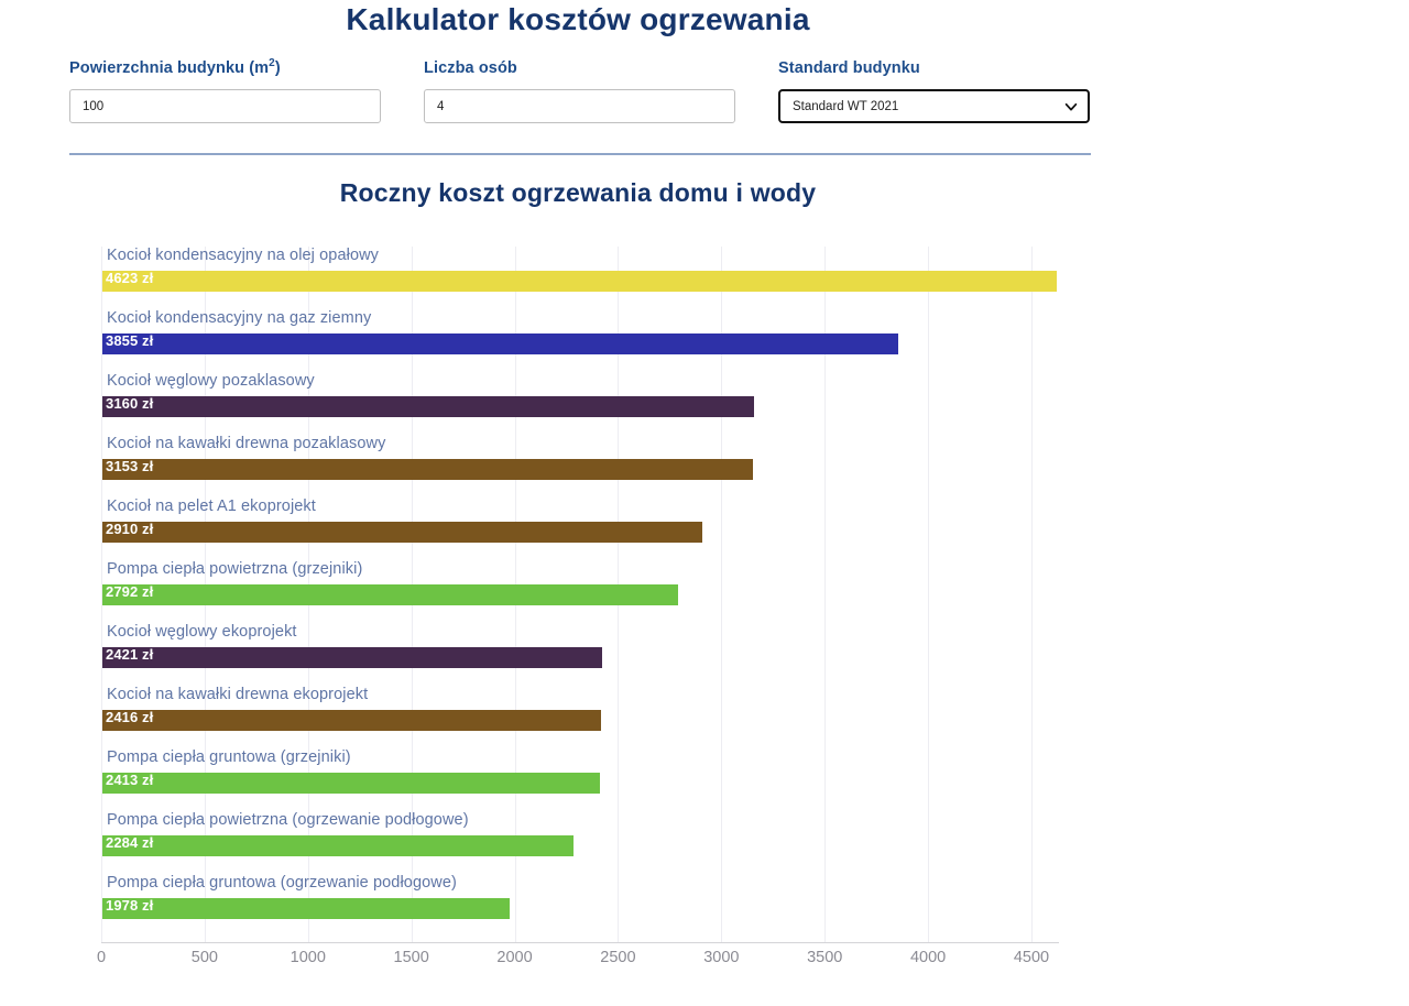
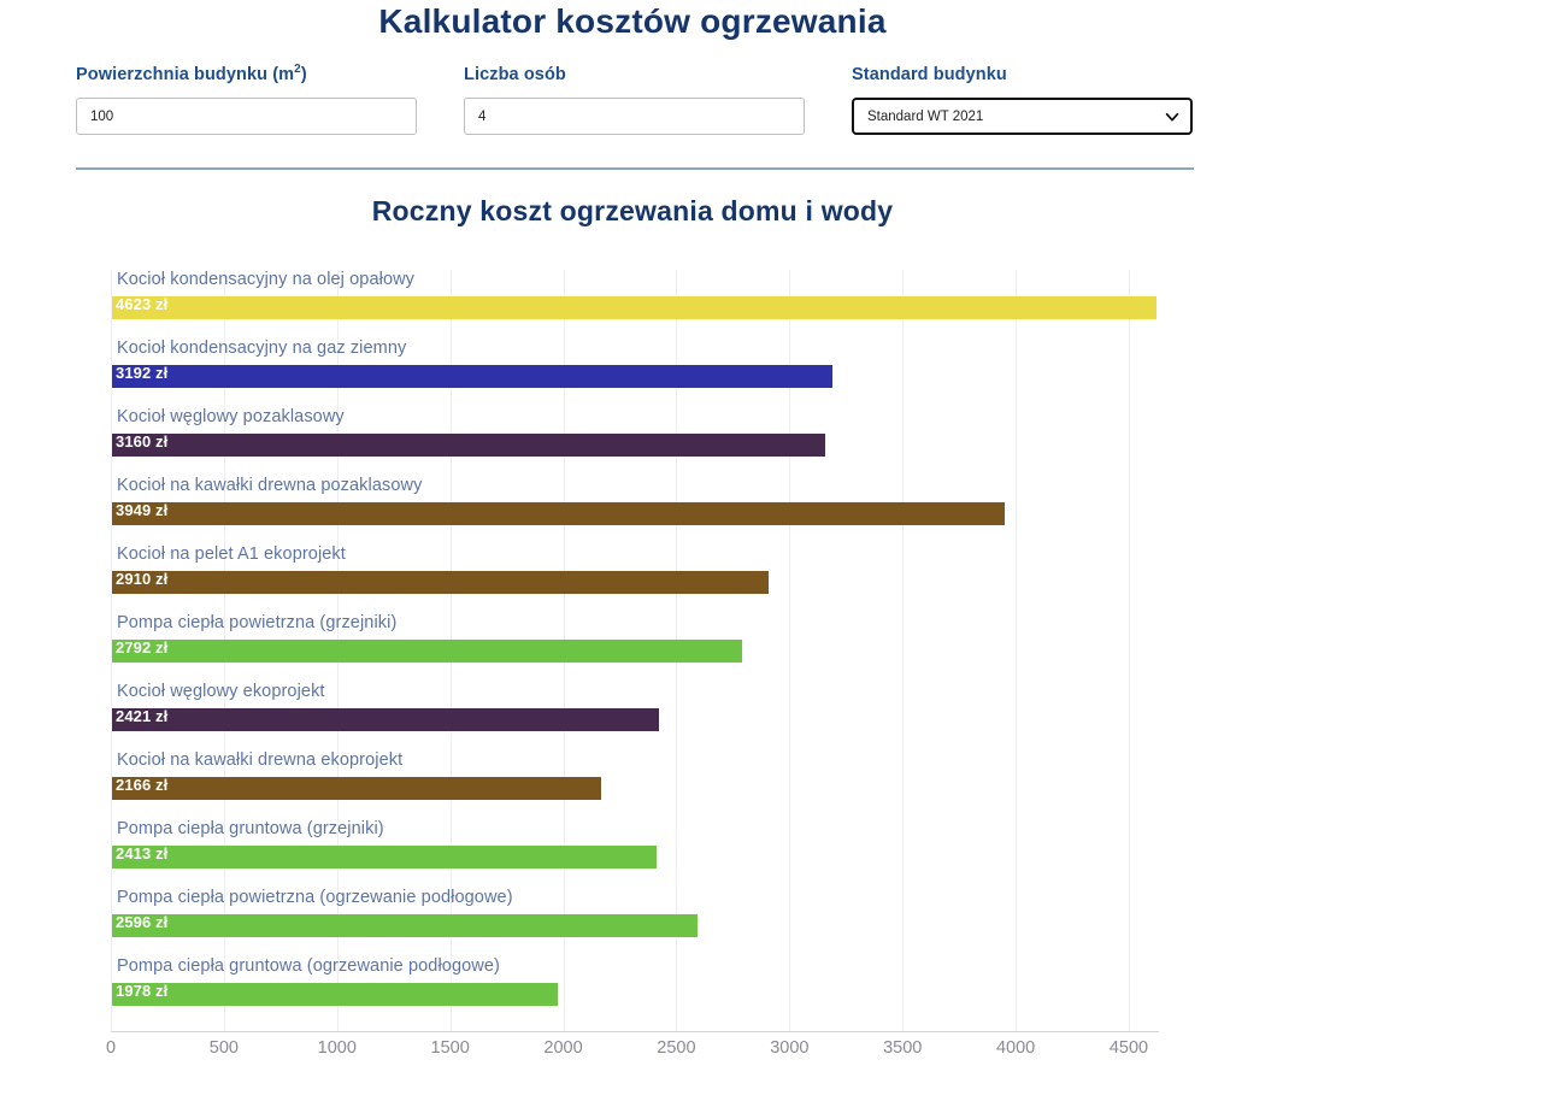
Kocioł kondensacyjny na gaz ziemny: 3855 -> 3192
Kocioł na kawałki drewna pozaklasowy: 3153 -> 3949
Kocioł na kawałki drewna ekoprojekt: 2416 -> 2166
Pompa ciepła powietrzna (ogrzewanie podłogowe): 2284 -> 2596
